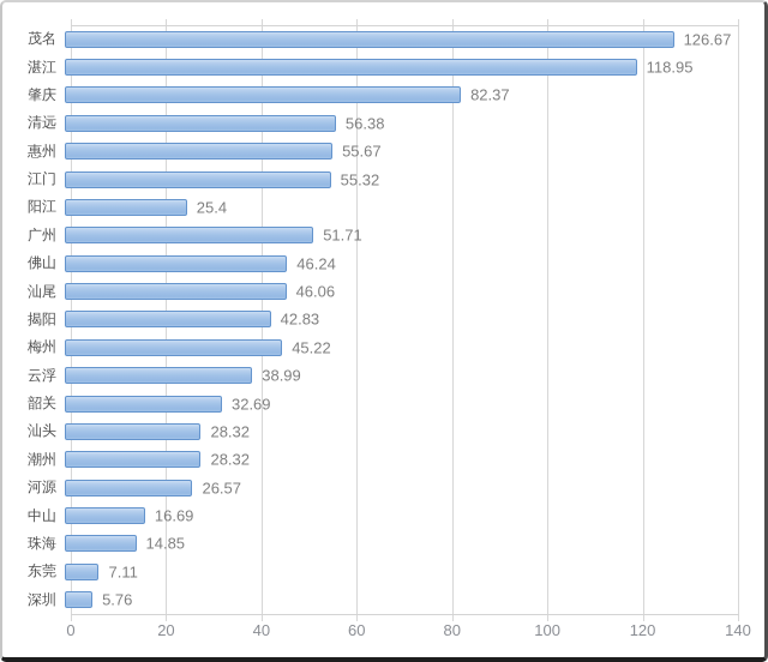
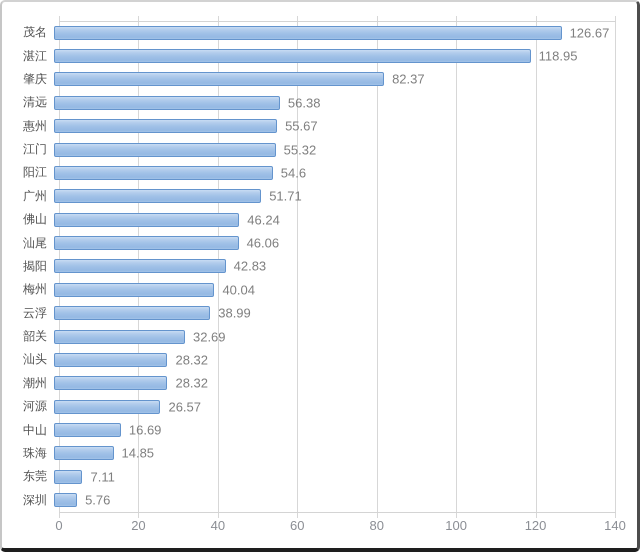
阳江: 25.4 -> 54.6
梅州: 45.22 -> 40.04
